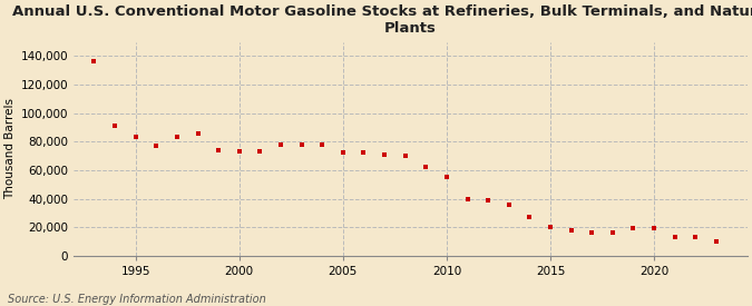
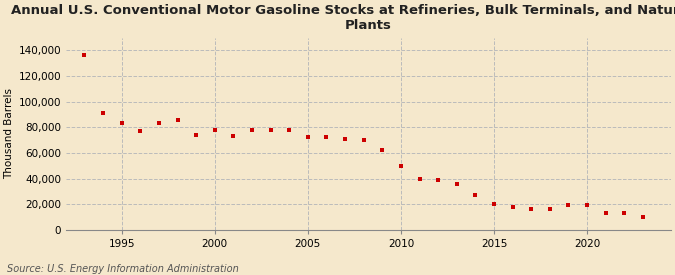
2000: 73,000 -> 78,000
2010: 55,000 -> 50,000
